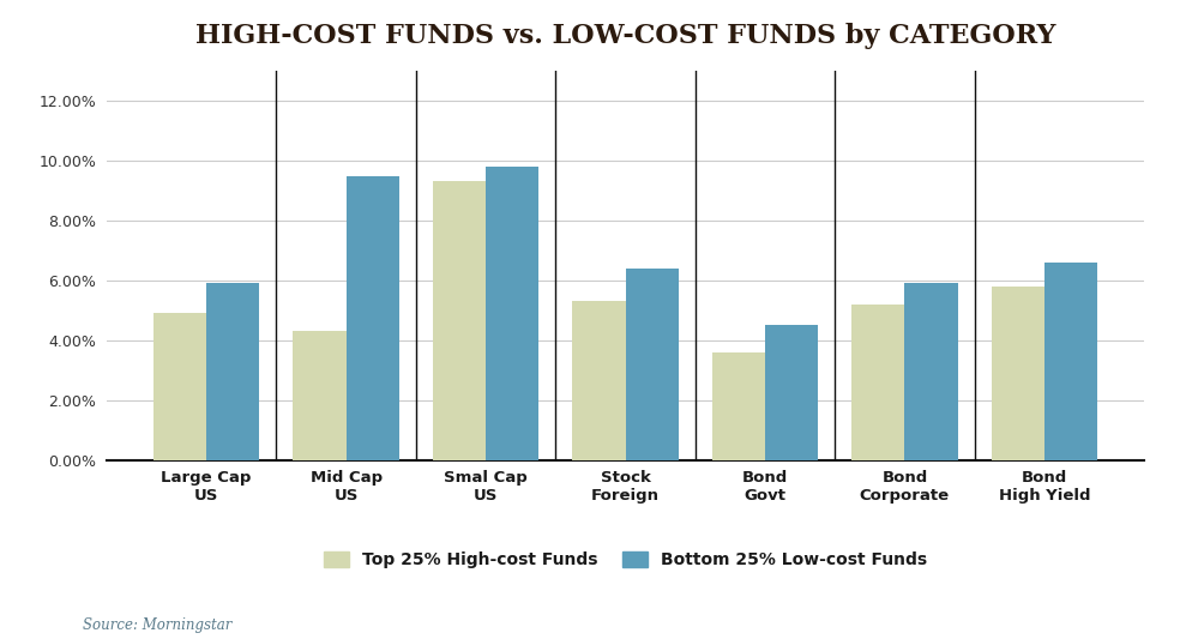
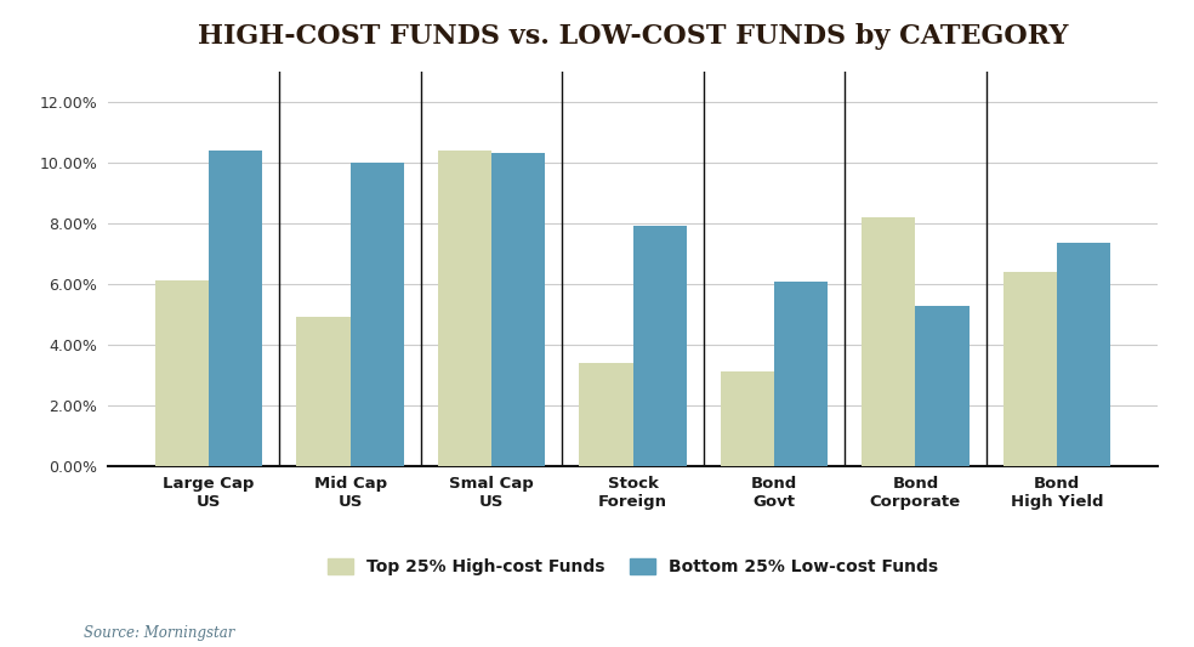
Top 25% High-cost Funds/Large Cap US: 4.9% -> 6.1%
Bottom 25% Low-cost Funds/Large Cap US: 5.90% -> 10.40%
Top 25% High-cost Funds/Mid Cap US: 4.3% -> 4.9%
Bottom 25% Low-cost Funds/Mid Cap US: 9.45% -> 10.00%
Top 25% High-cost Funds/Smal Cap US: 9.3% -> 10.4%
Bottom 25% Low-cost Funds/Smal Cap US: 9.80% -> 10.30%
Top 25% High-cost Funds/Stock Foreign: 5.3% -> 3.4%
Bottom 25% Low-cost Funds/Stock Foreign: 6.40% -> 7.90%
Top 25% High-cost Funds/Bond Govt: 3.6% -> 3.1%
Bottom 25% Low-cost Funds/Bond Govt: 4.50% -> 6.05%
Top 25% High-cost Funds/Bond Corporate: 5.2% -> 8.2%
Bottom 25% Low-cost Funds/Bond Corporate: 5.90% -> 5.25%
Top 25% High-cost Funds/Bond High Yield: 5.8% -> 6.4%
Bottom 25% Low-cost Funds/Bond High Yield: 6.60% -> 7.35%
